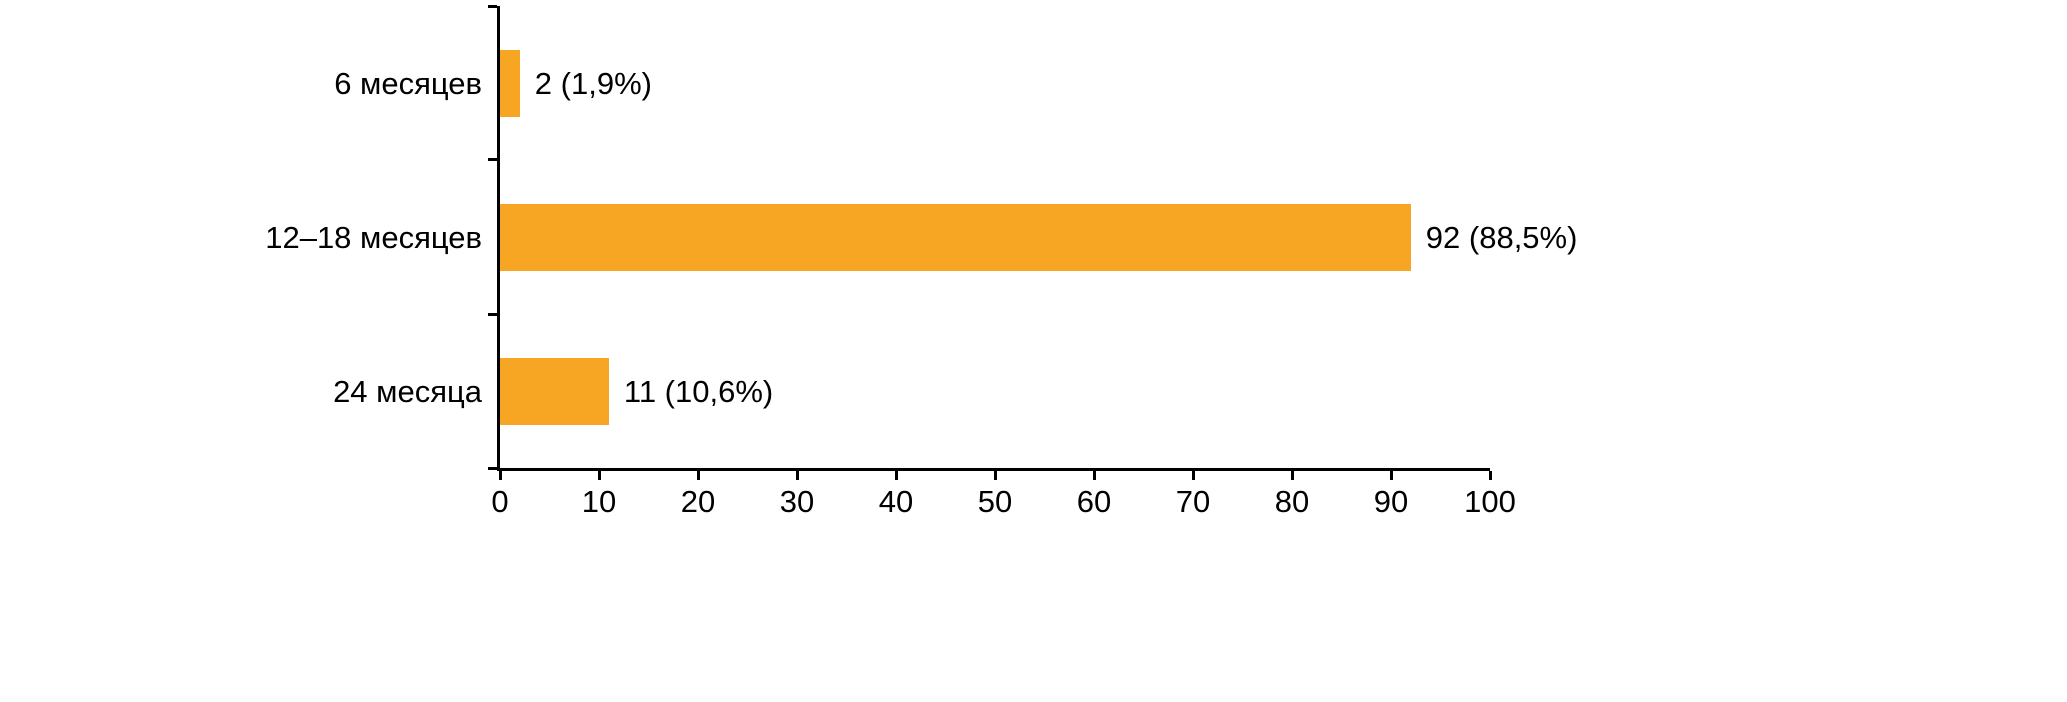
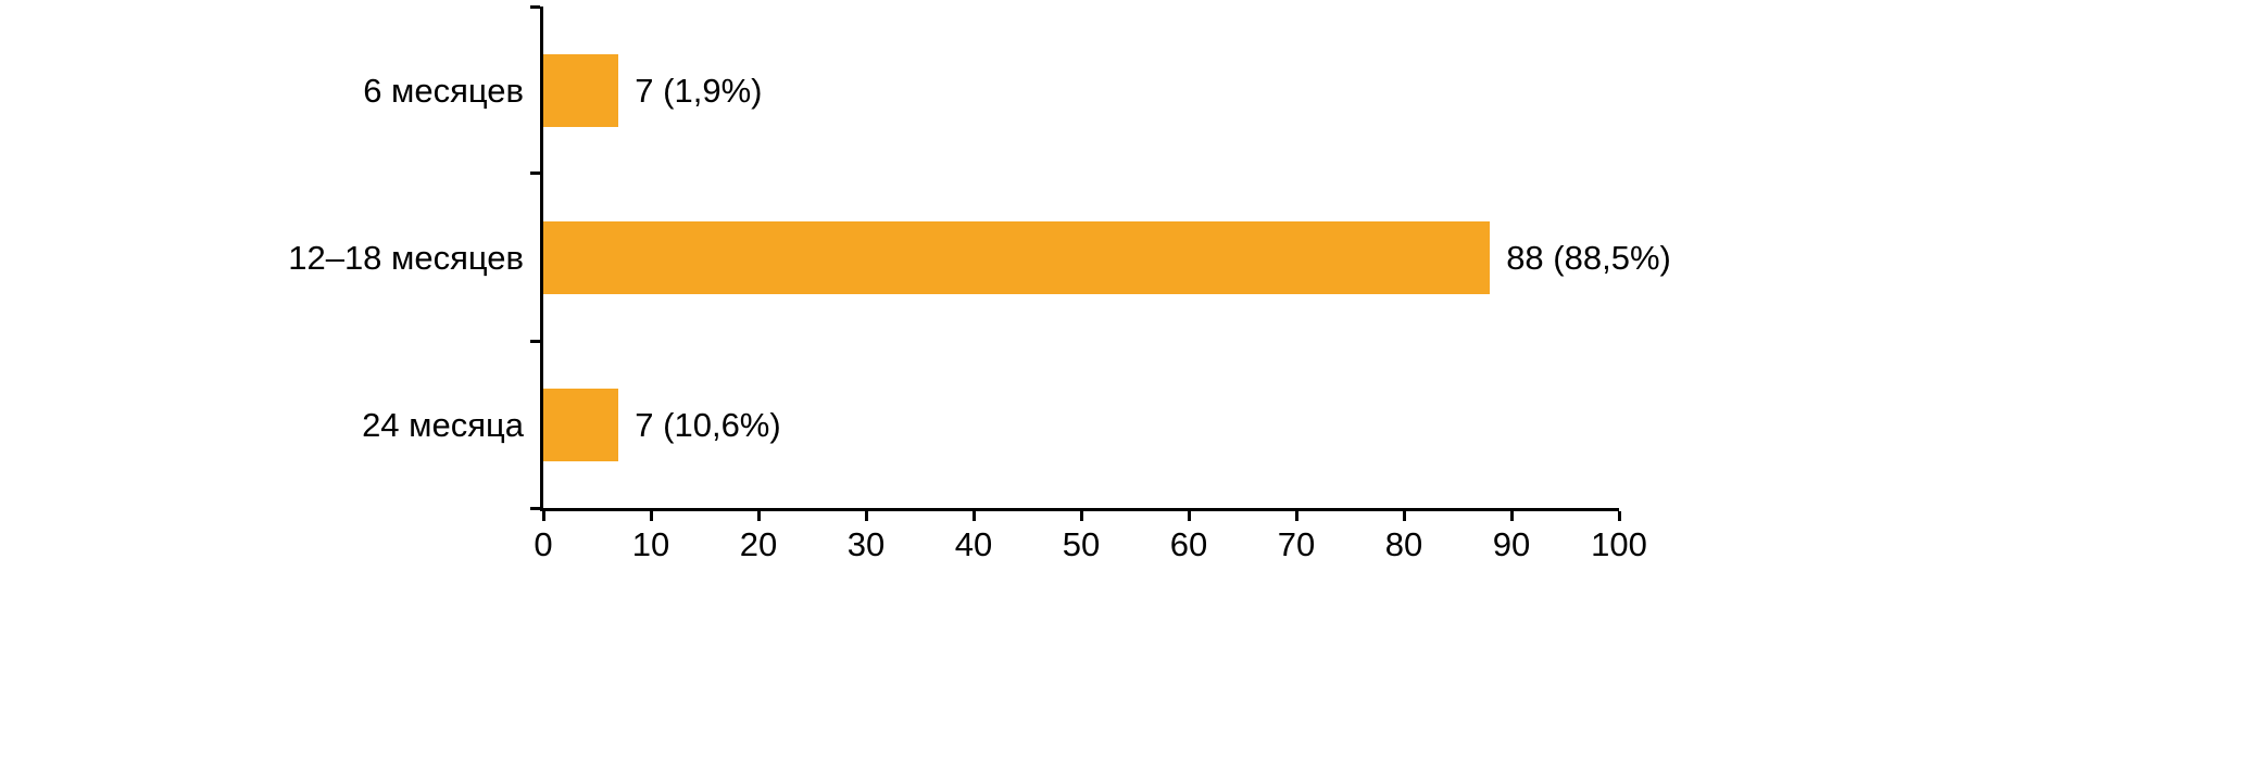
6 месяцев: 2 -> 7
12–18 месяцев: 92 -> 88
24 месяца: 11 -> 7
